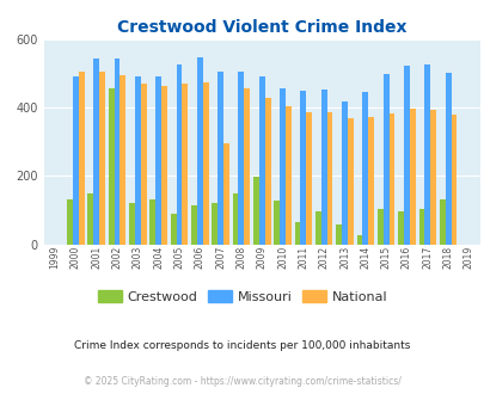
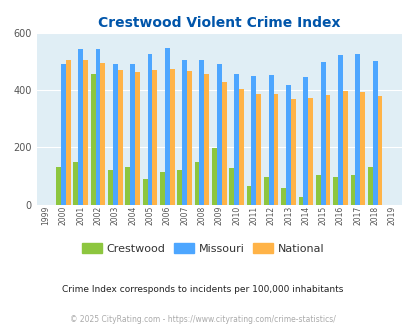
National/2007: 295 -> 466
